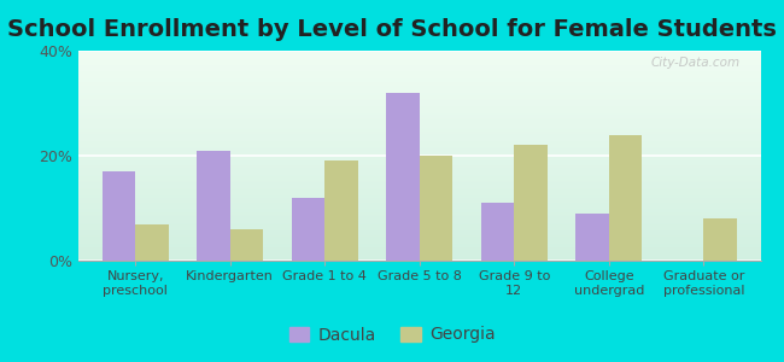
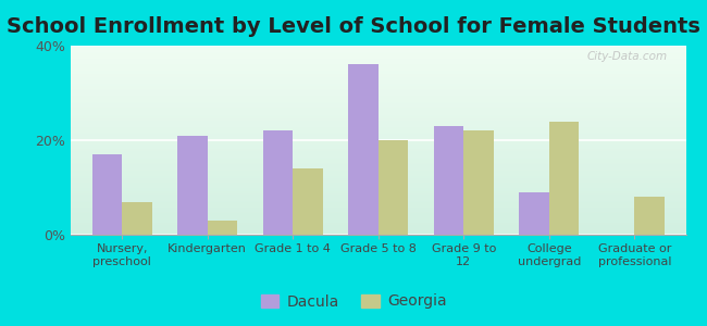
Georgia/Kindergarten: 6% -> 3%
Dacula/Grade 1 to 4: 12% -> 22%
Georgia/Grade 1 to 4: 19% -> 14%
Dacula/Grade 5 to 8: 32% -> 36%
Dacula/Grade 9 to 12: 11% -> 23%
